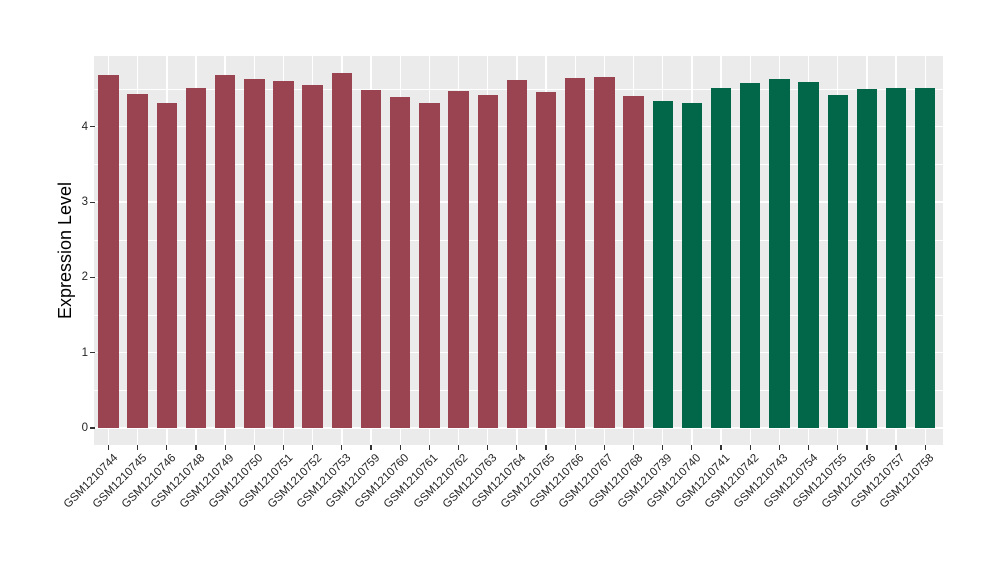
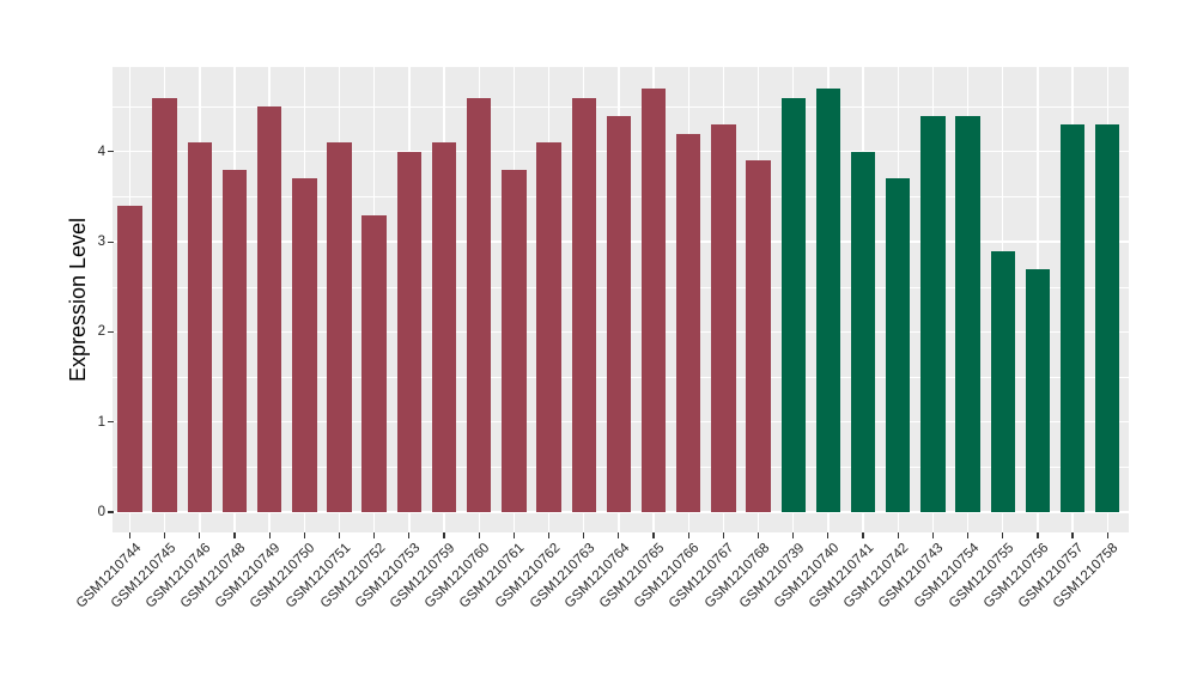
GSM1210744: 4.7 -> 3.4
GSM1210745: 4.4 -> 4.6
GSM1210746: 4.3 -> 4.1
GSM1210748: 4.5 -> 3.8
GSM1210749: 4.7 -> 4.5
GSM1210750: 4.6 -> 3.7
GSM1210751: 4.6 -> 4.1
GSM1210752: 4.6 -> 3.3
GSM1210753: 4.7 -> 4.0
GSM1210759: 4.5 -> 4.1
GSM1210760: 4.4 -> 4.6
GSM1210761: 4.3 -> 3.8
GSM1210762: 4.5 -> 4.1
GSM1210763: 4.4 -> 4.6
GSM1210764: 4.6 -> 4.4
GSM1210765: 4.5 -> 4.7
GSM1210766: 4.7 -> 4.2
GSM1210767: 4.7 -> 4.3
GSM1210768: 4.4 -> 3.9
GSM1210739: 4.3 -> 4.6
GSM1210740: 4.3 -> 4.7
GSM1210741: 4.5 -> 4.0
GSM1210742: 4.6 -> 3.7
GSM1210743: 4.6 -> 4.4
GSM1210754: 4.6 -> 4.4
GSM1210755: 4.4 -> 2.9
GSM1210756: 4.5 -> 2.7
GSM1210757: 4.5 -> 4.3
GSM1210758: 4.5 -> 4.3
